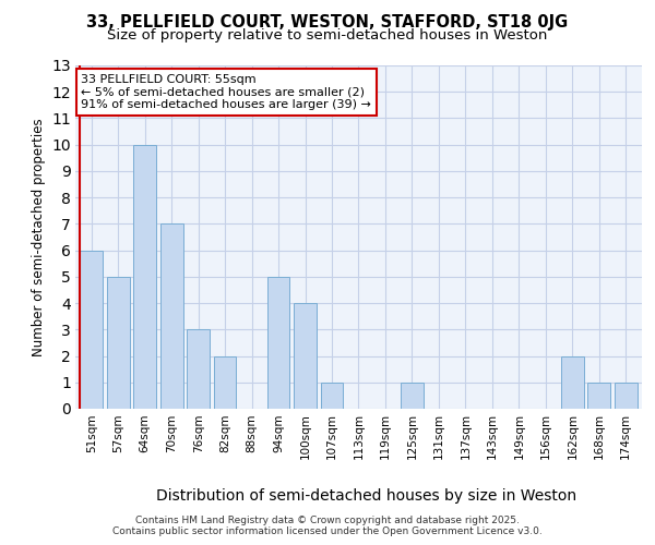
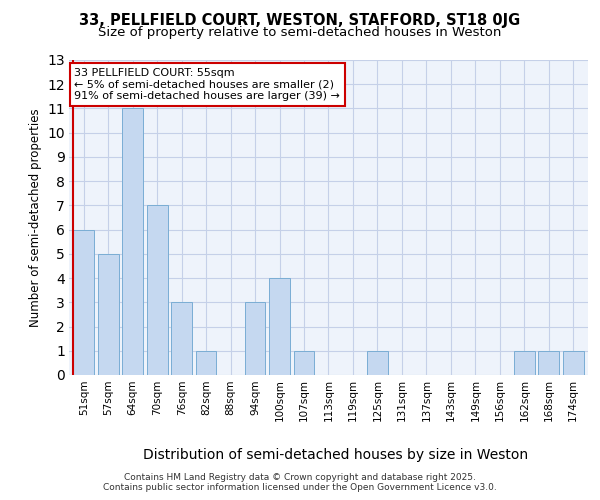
64sqm: 10 -> 11
82sqm: 2 -> 1
94sqm: 5 -> 3
162sqm: 2 -> 1
